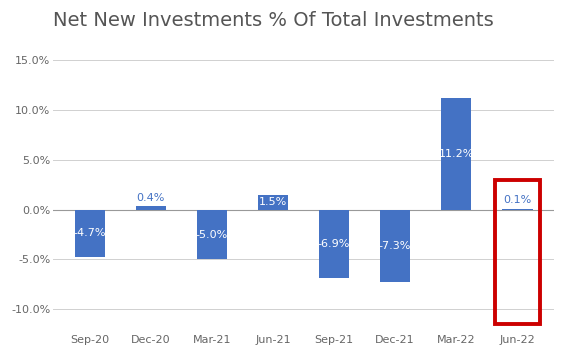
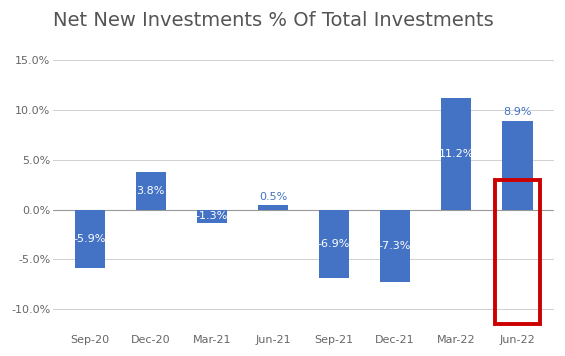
Sep-20: -4.7% -> -5.9%
Dec-20: 0.4% -> 3.8%
Mar-21: -5.0% -> -1.3%
Jun-21: 1.5% -> 0.5%
Jun-22: 0.1% -> 8.9%
